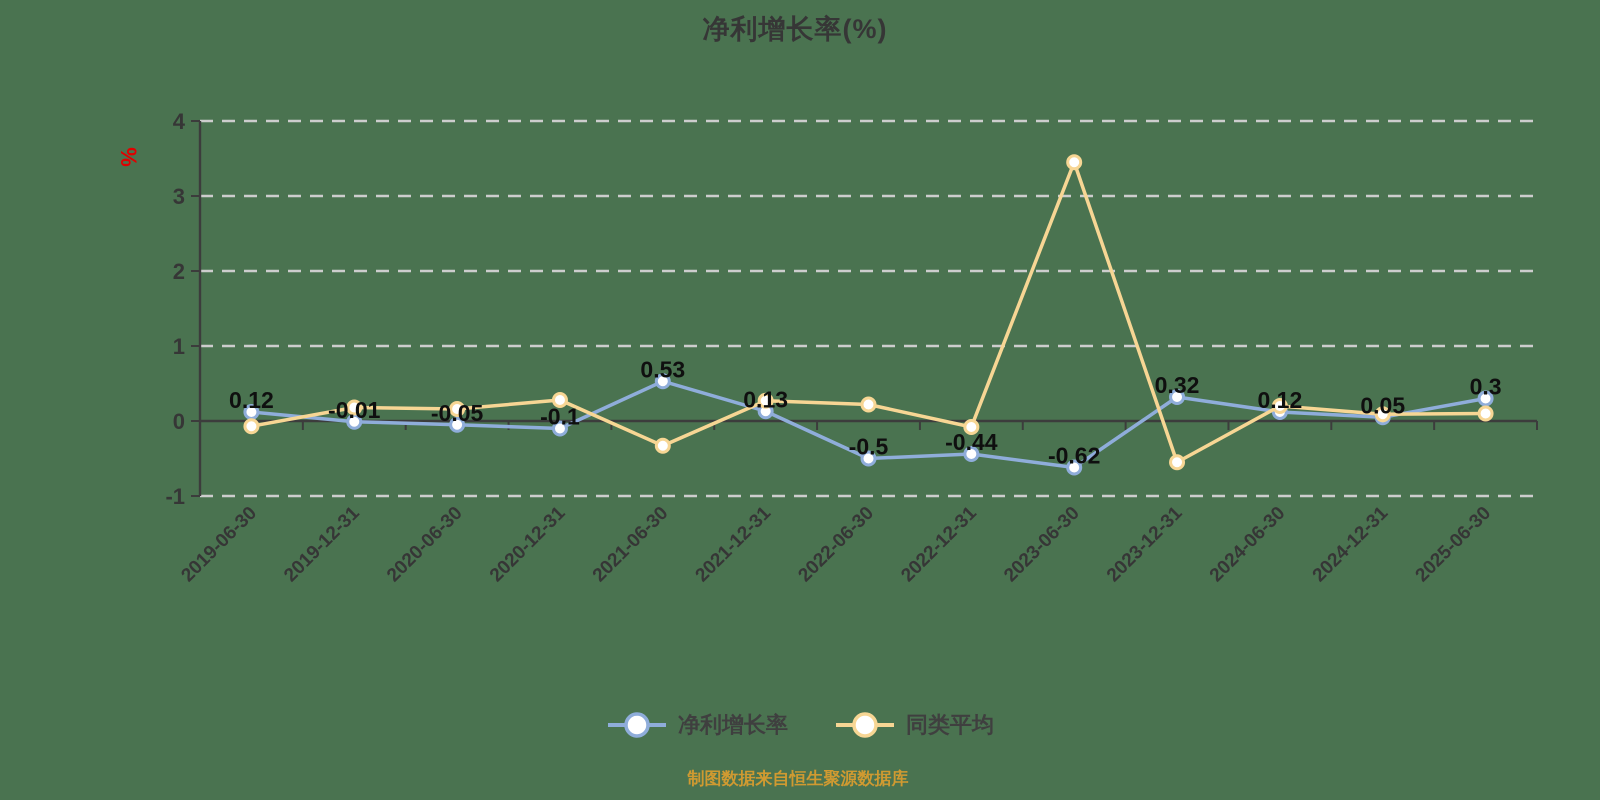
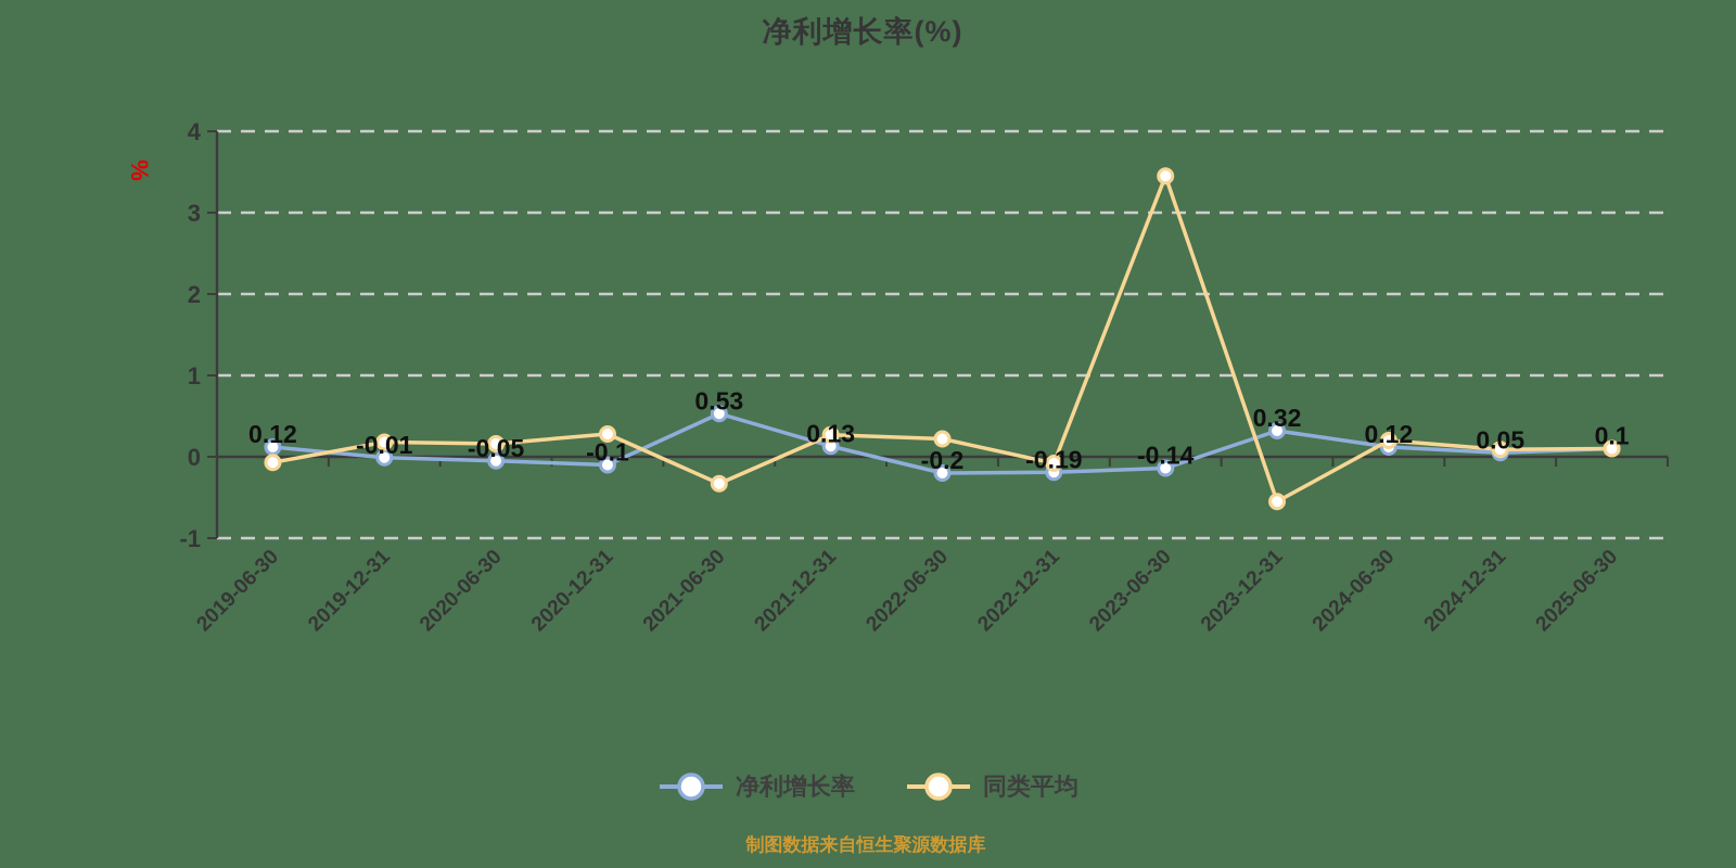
净利增长率/2022-06-30: -0.5 -> -0.2
净利增长率/2022-12-31: -0.44 -> -0.19
净利增长率/2023-06-30: -0.62 -> -0.14
净利增长率/2025-06-30: 0.3 -> 0.1
